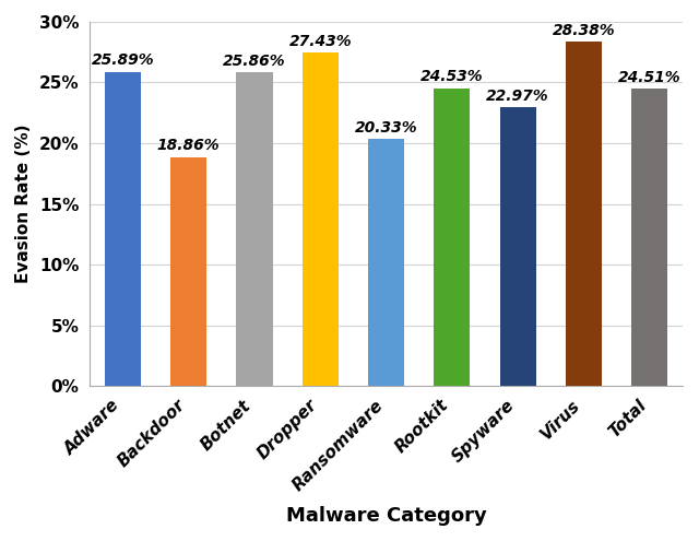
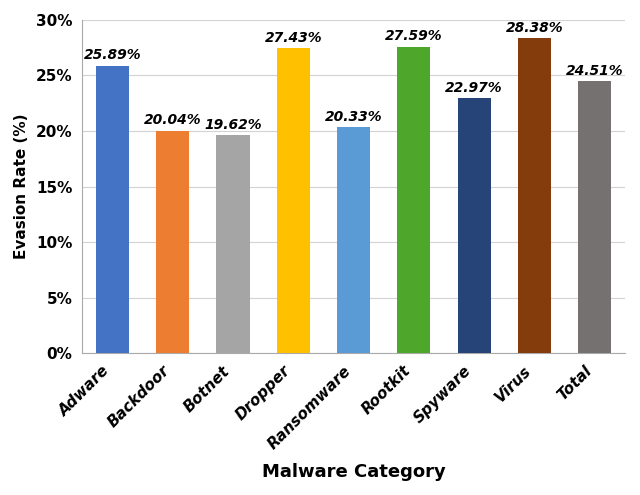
Backdoor: 18.86% -> 20.04%
Botnet: 25.86% -> 19.62%
Rootkit: 24.53% -> 27.59%
